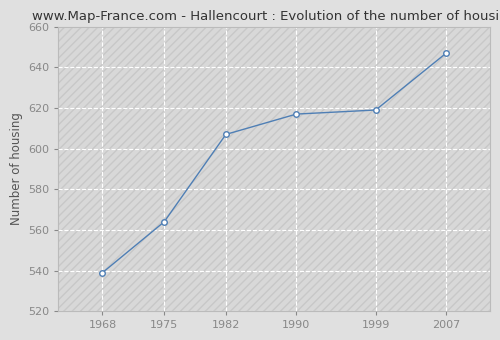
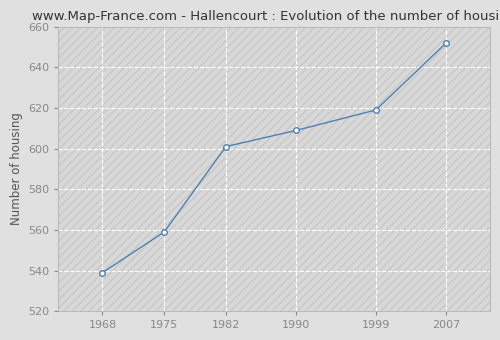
1975: 564 -> 559
1982: 607 -> 601
1990: 617 -> 609
2007: 647 -> 652
